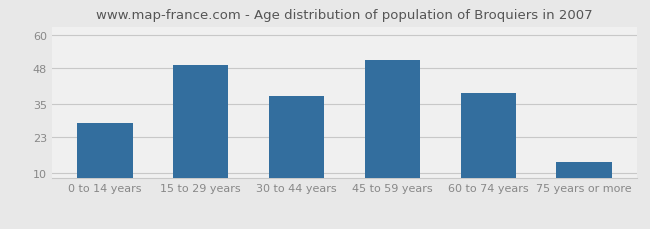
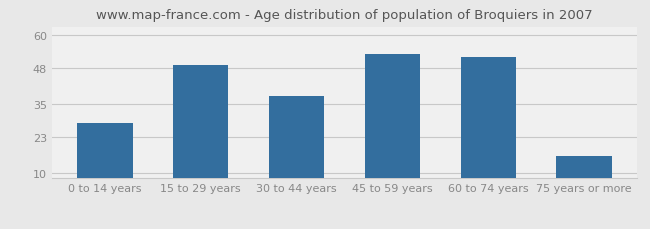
45 to 59 years: 51 -> 53
60 to 74 years: 39 -> 52
75 years or more: 14 -> 16
